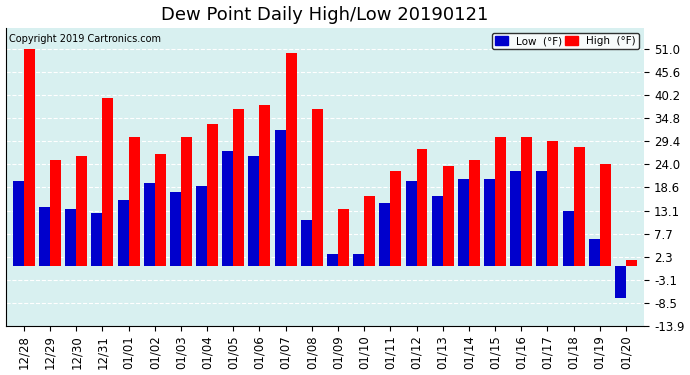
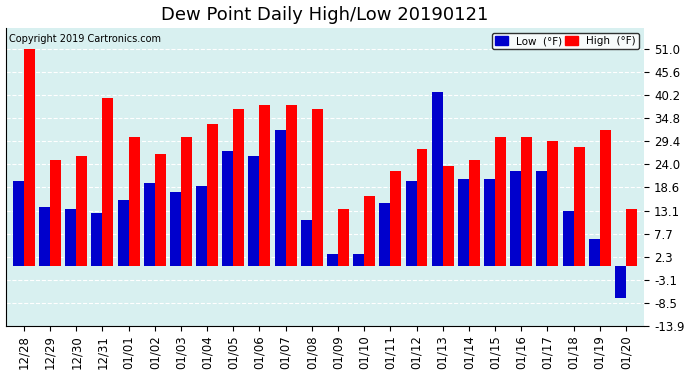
High (°F)/01/07: 50.0 -> 38.0
Low (°F)/01/13: 16.5 -> 41.0
High (°F)/01/19: 24.0 -> 32.0
High (°F)/01/20: 1.5 -> 13.5
